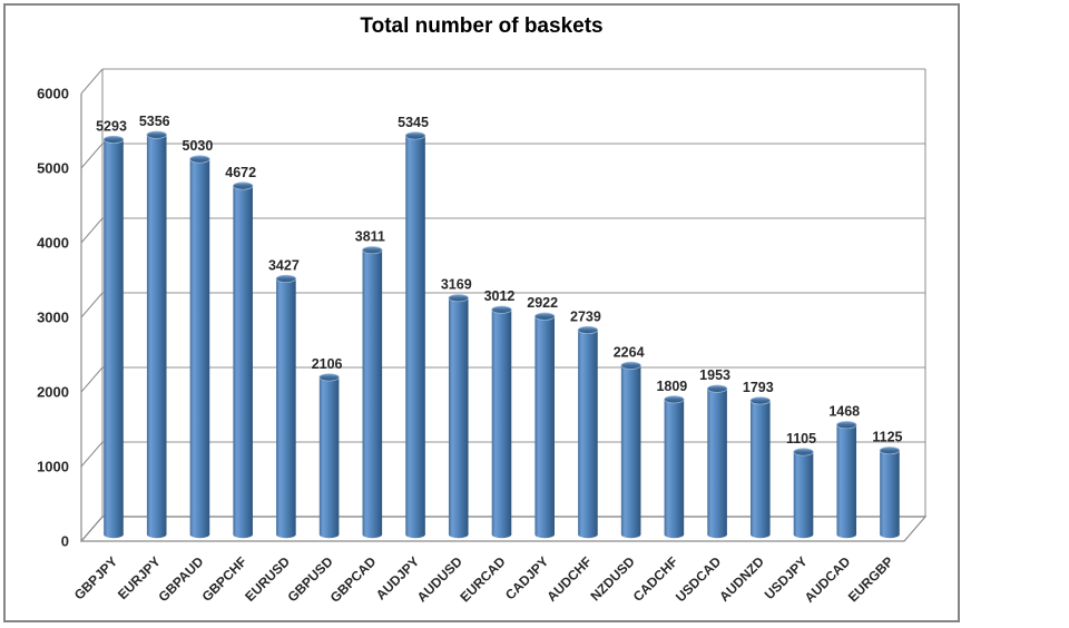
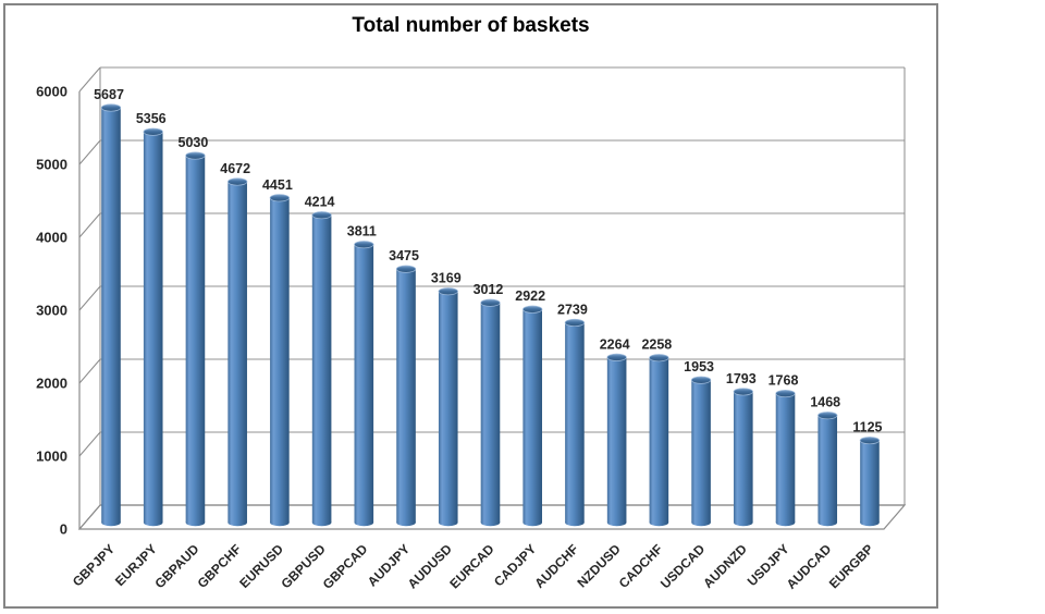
GBPJPY: 5293 -> 5687
EURUSD: 3427 -> 4451
GBPUSD: 2106 -> 4214
AUDJPY: 5345 -> 3475
CADCHF: 1809 -> 2258
USDJPY: 1105 -> 1768
